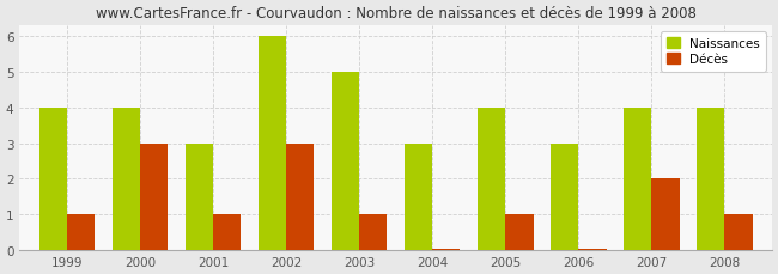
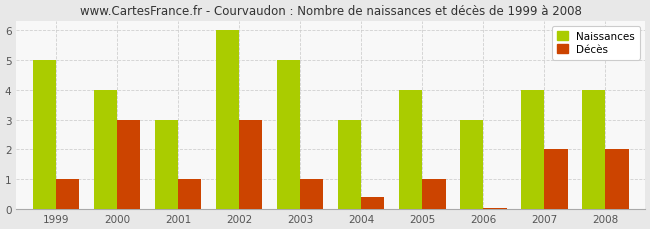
Naissances/1999: 4 -> 5
Décès/2004: 0.05 -> 0.40
Décès/2008: 1.00 -> 2.00
